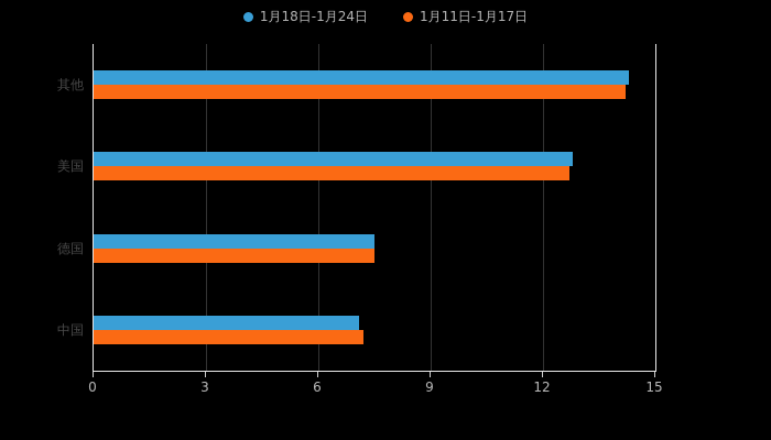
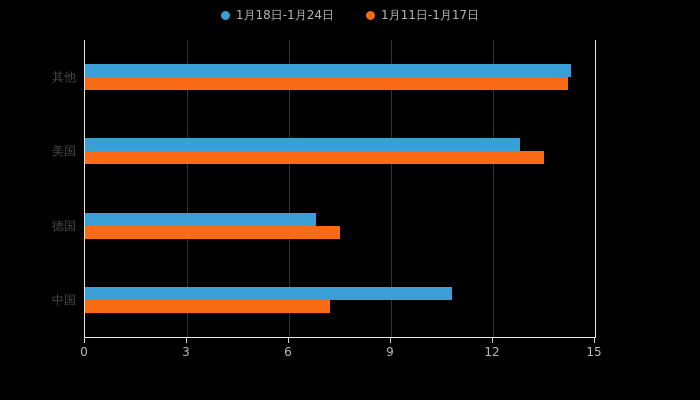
1月11日-1月17日/美国: 12.7 -> 13.5
1月18日-1月24日/德国: 7.5 -> 6.8
1月18日-1月24日/中国: 7.1 -> 10.8
